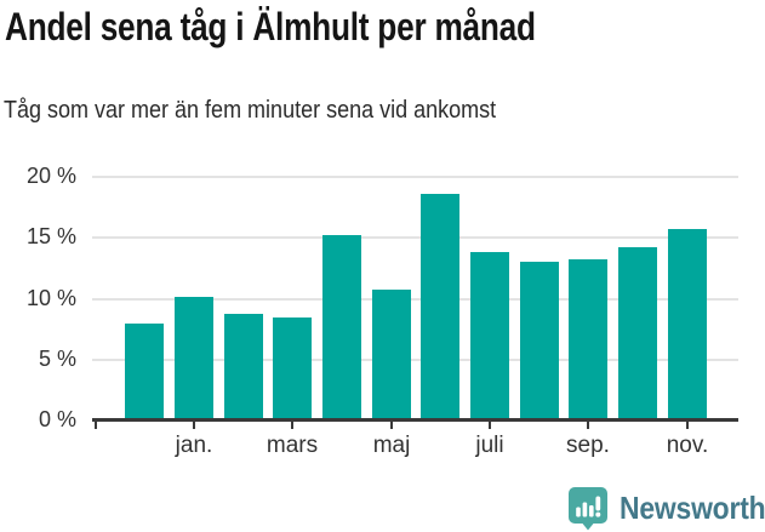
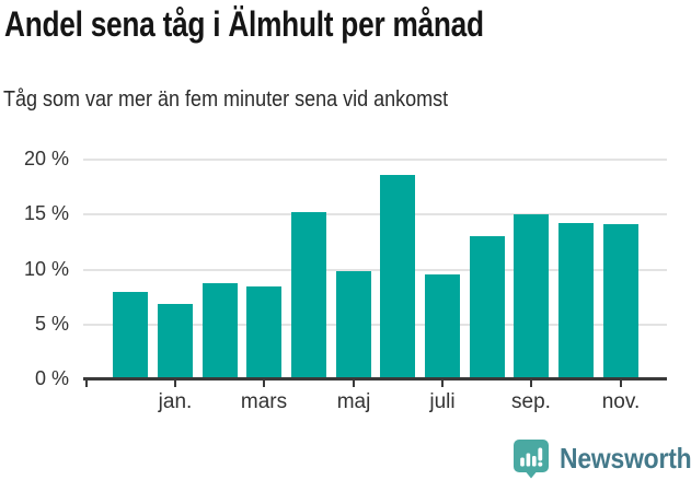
jan.: 10.1% -> 6.9%
maj: 10.7% -> 9.9%
juli: 13.8% -> 9.6%
sep.: 13.2% -> 15.0%
nov.: 15.7% -> 14.1%
